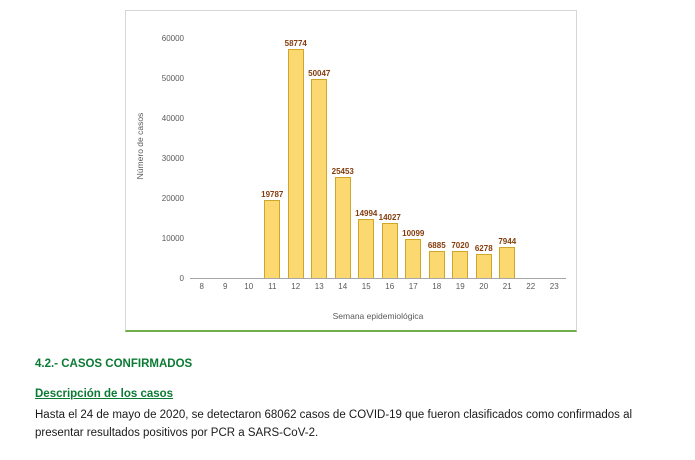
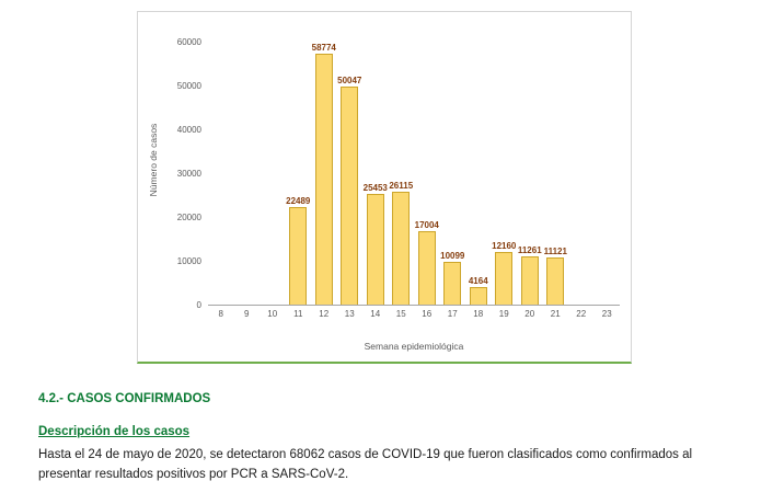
11: 19787 -> 22489
15: 14994 -> 26115
16: 14027 -> 17004
18: 6885 -> 4164
19: 7020 -> 12160
20: 6278 -> 11261
21: 7944 -> 11121
